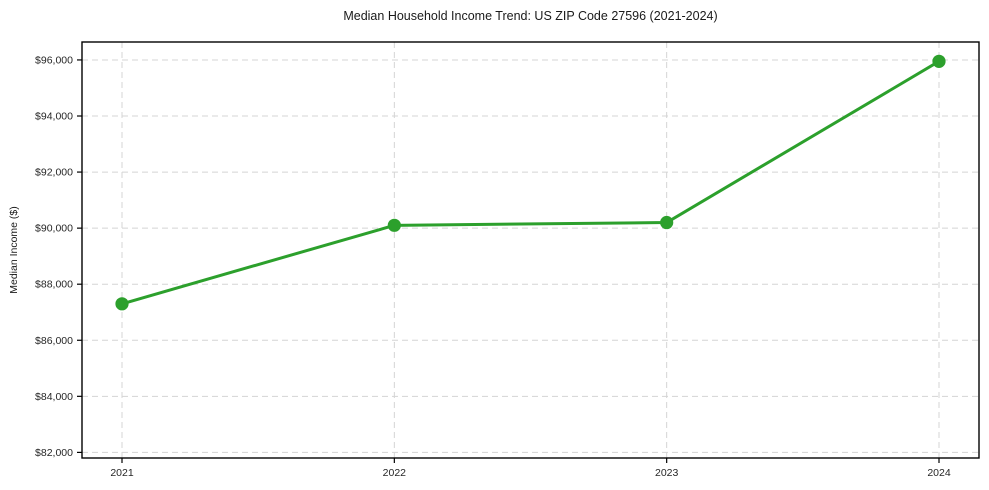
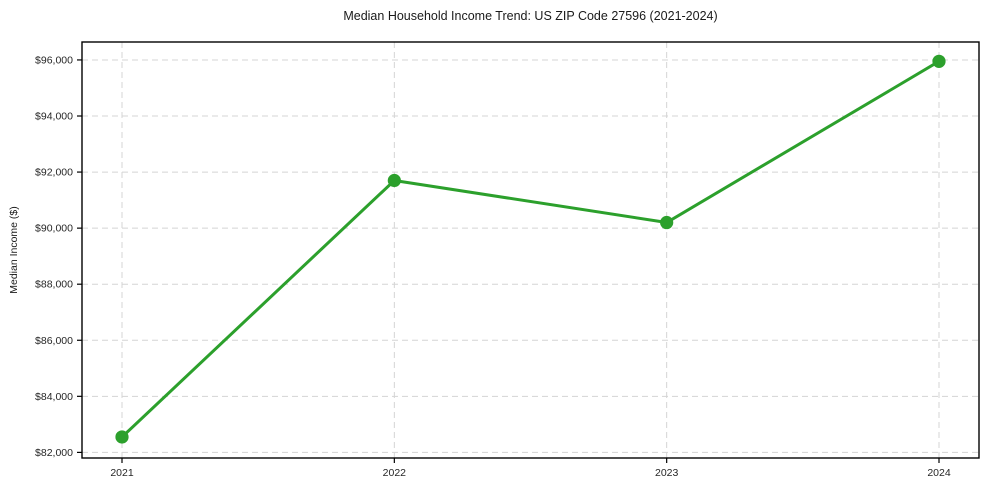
2021: $87300 -> $82600
2022: $90100 -> $91700
